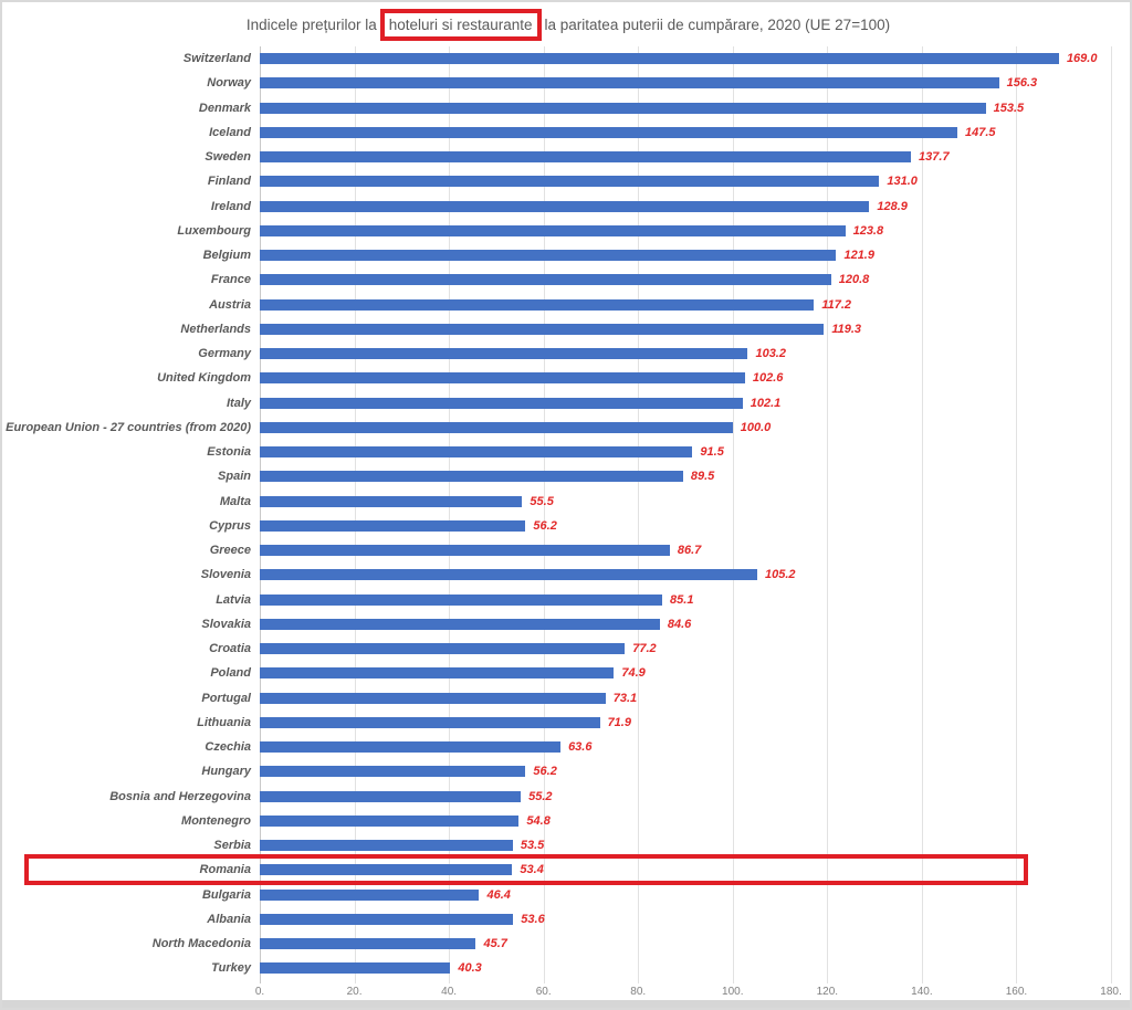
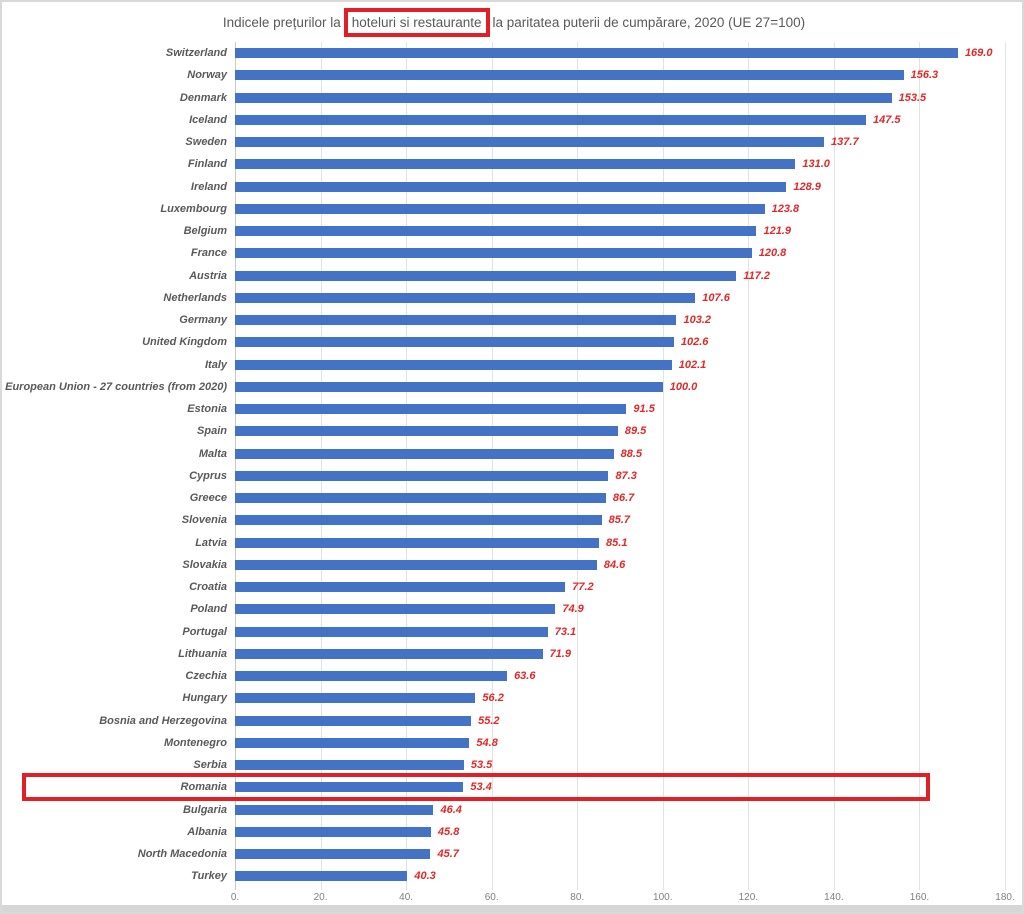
Netherlands: 119.3 -> 107.6
Malta: 55.5 -> 88.5
Cyprus: 56.2 -> 87.3
Slovenia: 105.2 -> 85.7
Albania: 53.6 -> 45.8
